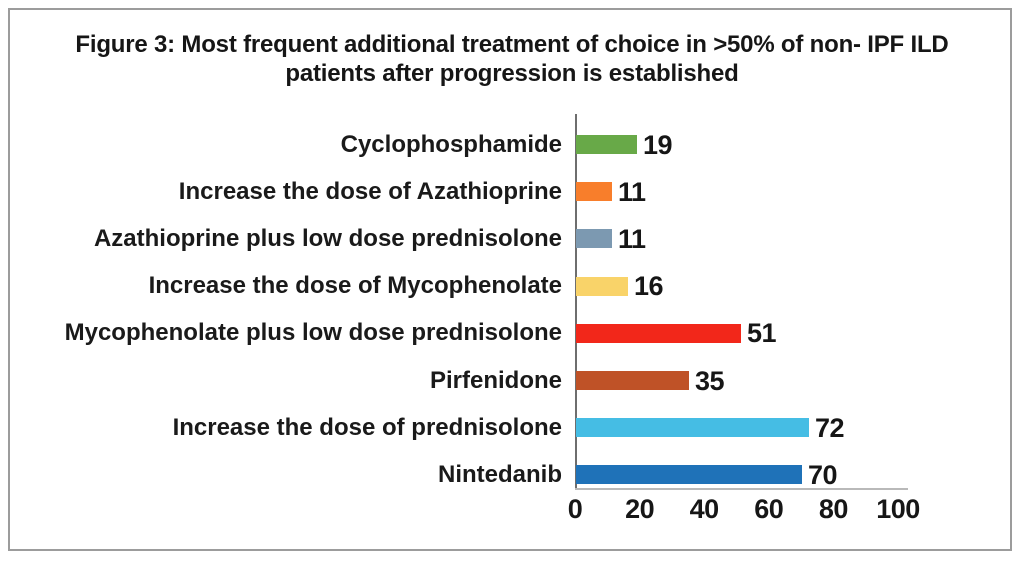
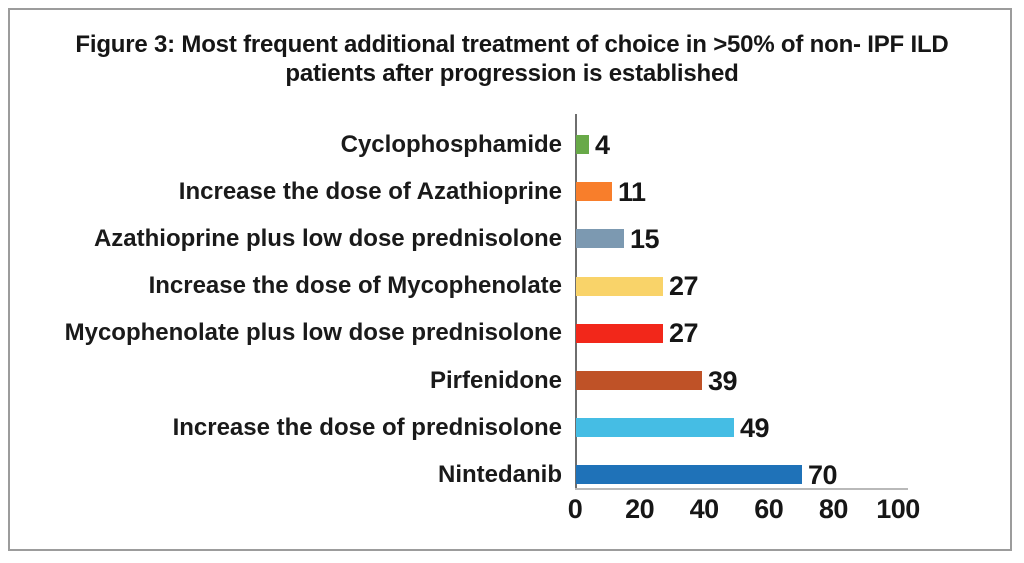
Cyclophosphamide: 19 -> 4
Azathioprine plus low dose prednisolone: 11 -> 15
Increase the dose of Mycophenolate: 16 -> 27
Mycophenolate plus low dose prednisolone: 51 -> 27
Pirfenidone: 35 -> 39
Increase the dose of prednisolone: 72 -> 49
